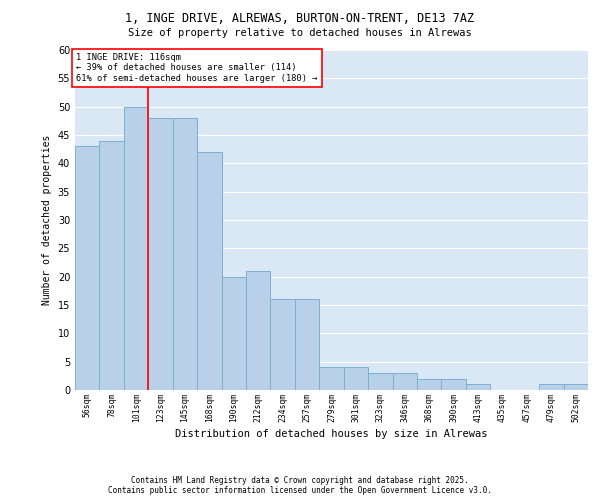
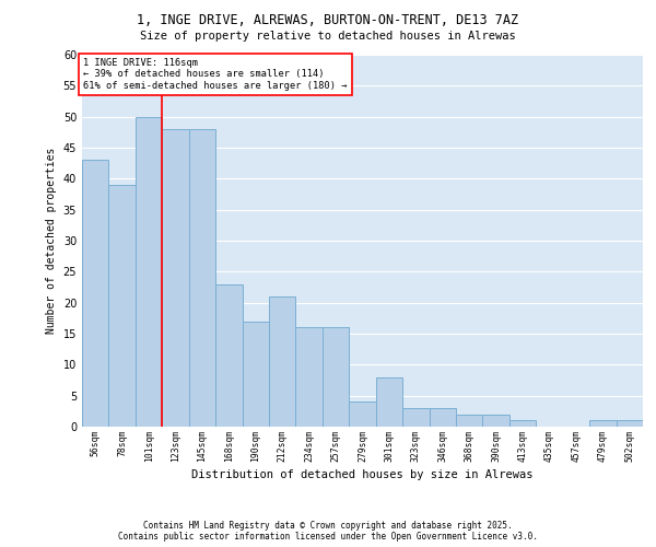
78sqm: 44 -> 39
168sqm: 42 -> 23
190sqm: 20 -> 17
301sqm: 4 -> 8
